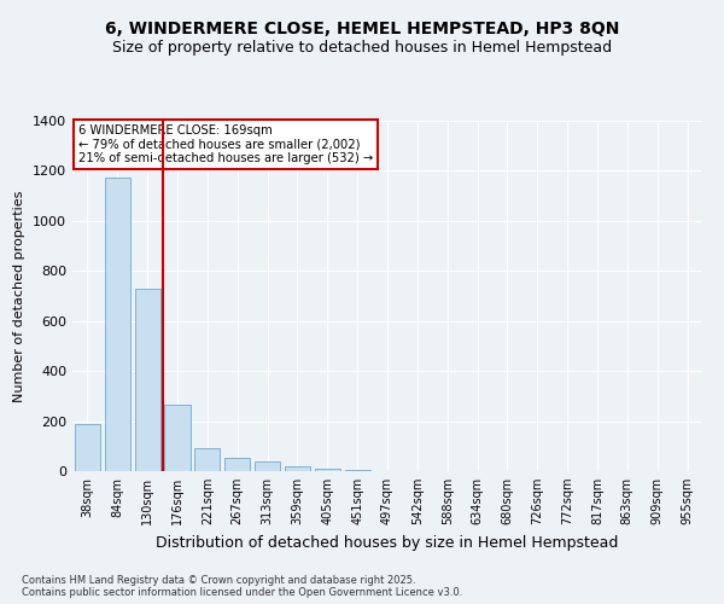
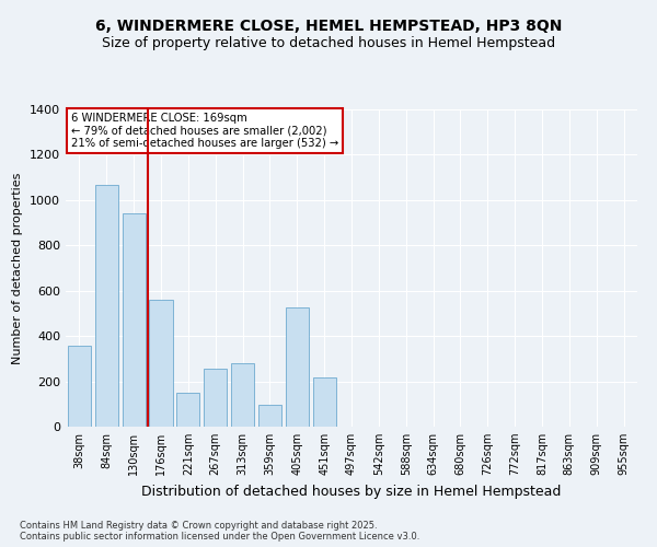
38sqm: 190 -> 355
84sqm: 1175 -> 1065
130sqm: 730 -> 940
176sqm: 265 -> 560
221sqm: 90 -> 150
267sqm: 55 -> 255
313sqm: 40 -> 280
359sqm: 20 -> 95
405sqm: 10 -> 525
451sqm: 5 -> 215
